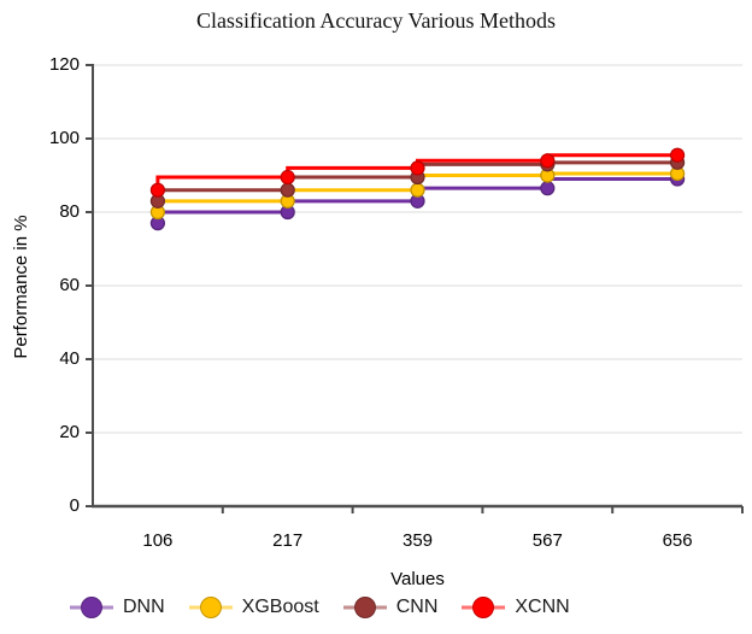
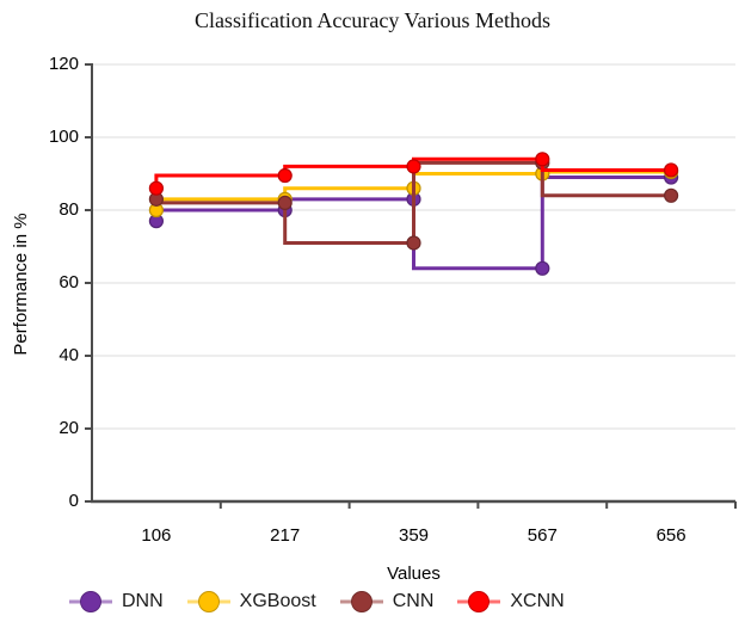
CNN/217: 86 -> 82
CNN/359: 90 -> 71
DNN/567: 86 -> 64
CNN/656: 94 -> 84
XCNN/656: 96 -> 91
